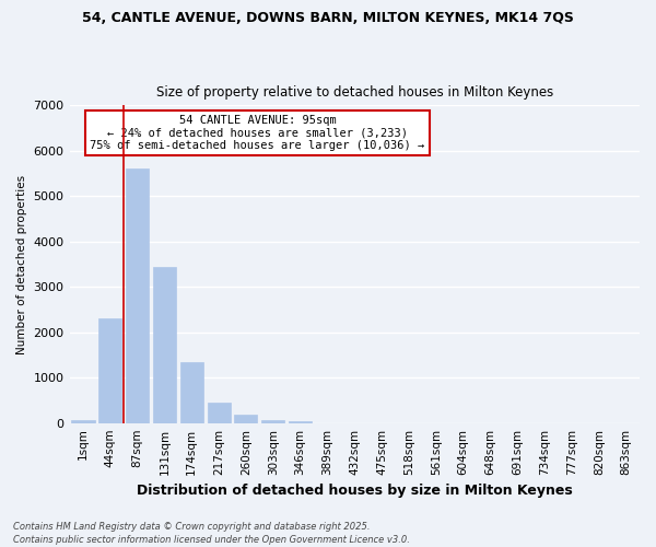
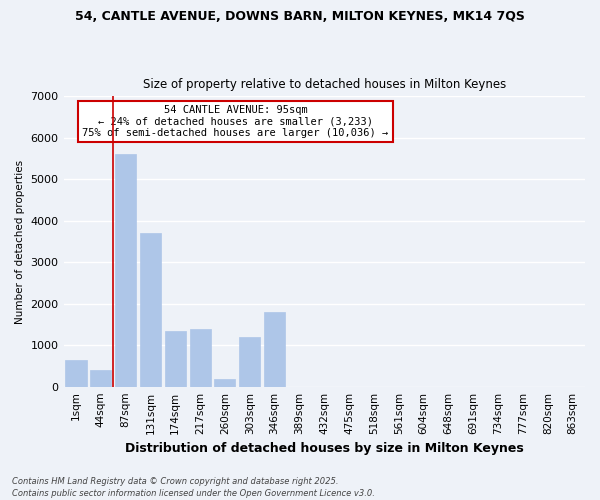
1sqm: 60 -> 650
44sqm: 2300 -> 400
131sqm: 3450 -> 3700
217sqm: 450 -> 1400
303sqm: 60 -> 1200
346sqm: 30 -> 1800
